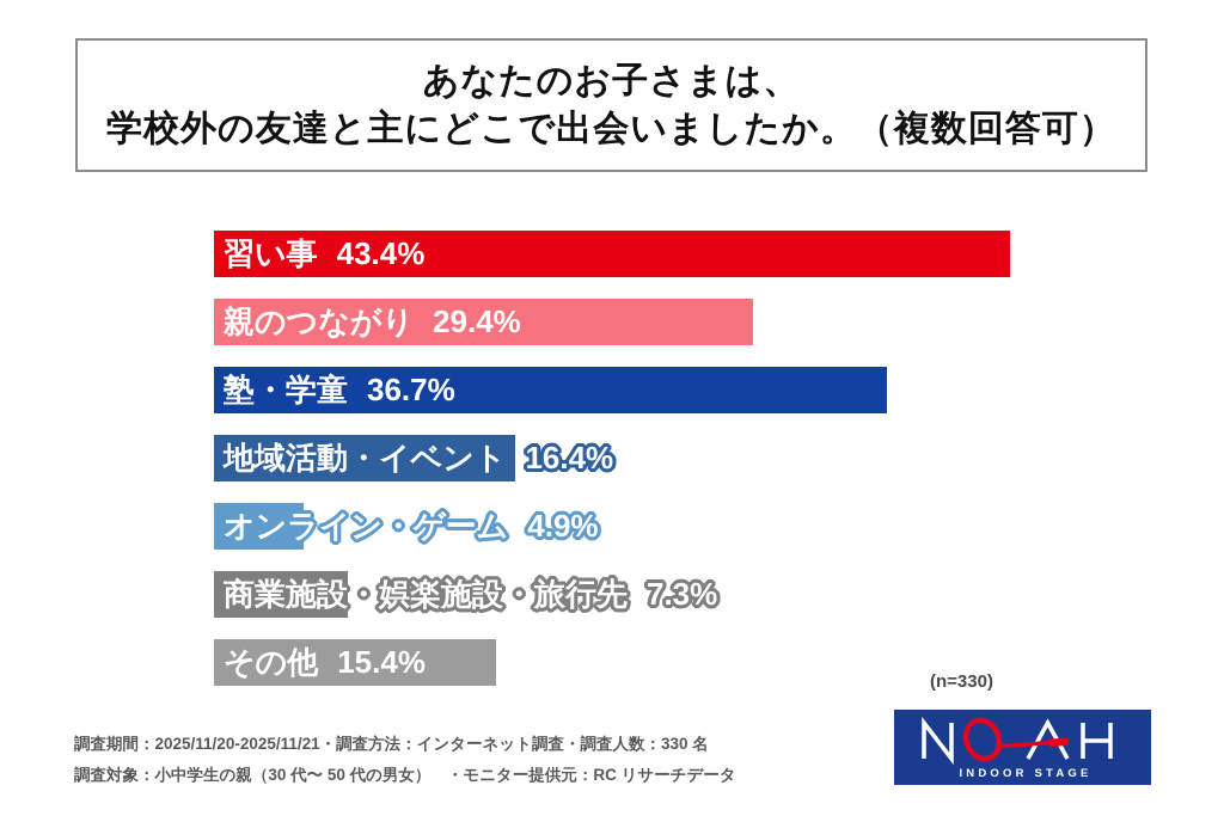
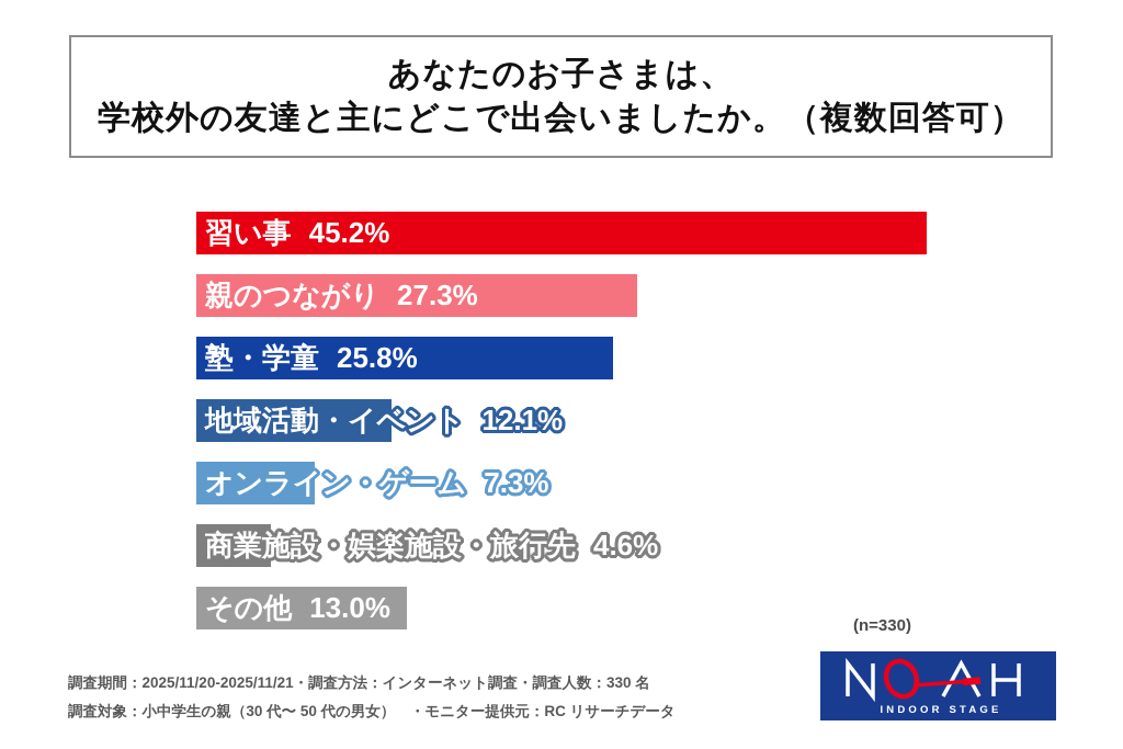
習い事: 43.4% -> 45.2%
親のつながり: 29.4% -> 27.3%
塾・学童: 36.7% -> 25.8%
地域活動・イベント: 16.4% -> 12.1%
オンライン・ゲーム: 4.9% -> 7.3%
商業施設・娯楽施設・旅行先: 7.3% -> 4.6%
その他: 15.4% -> 13.0%
